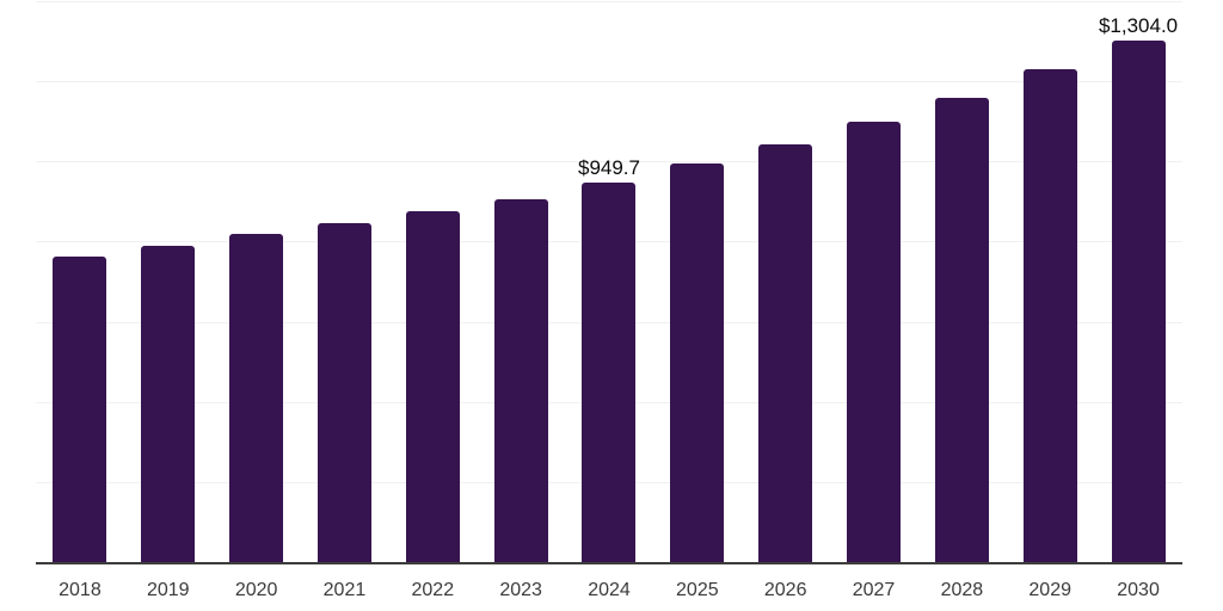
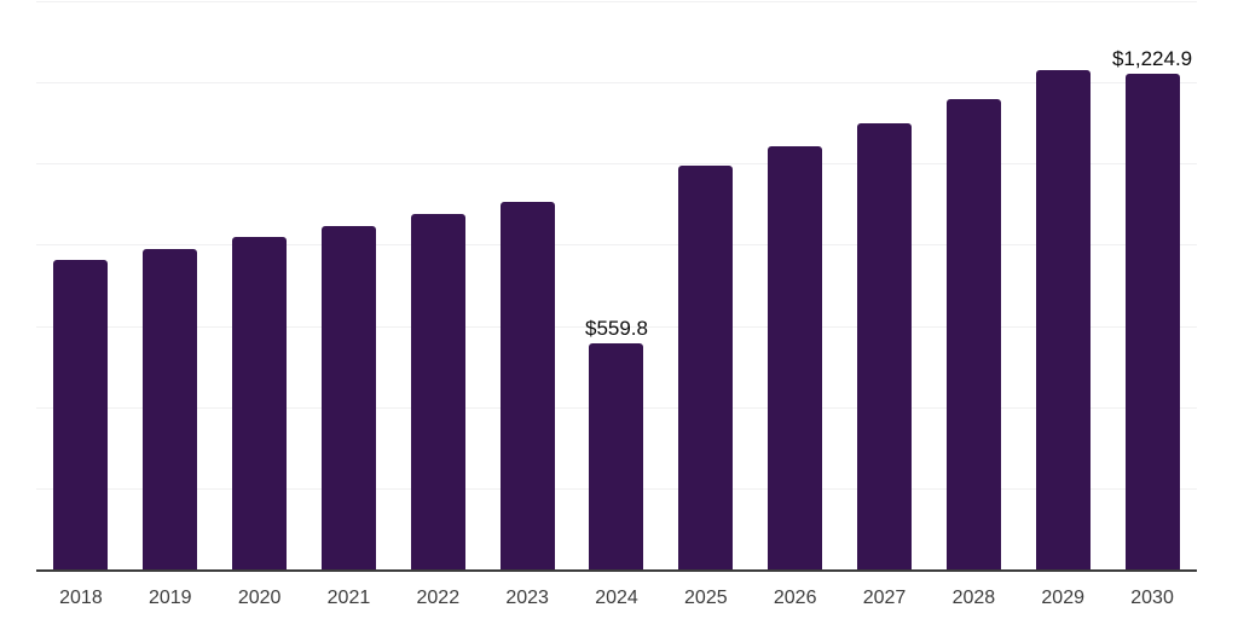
2024: $949.7 -> $559.8
2030: $1,304.0 -> $1,224.9
